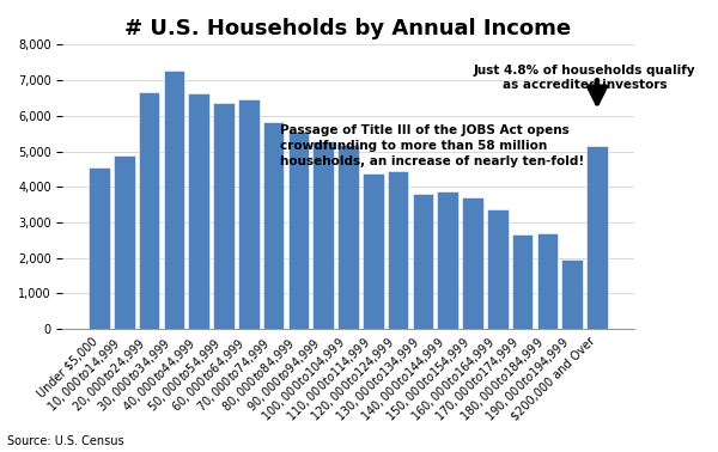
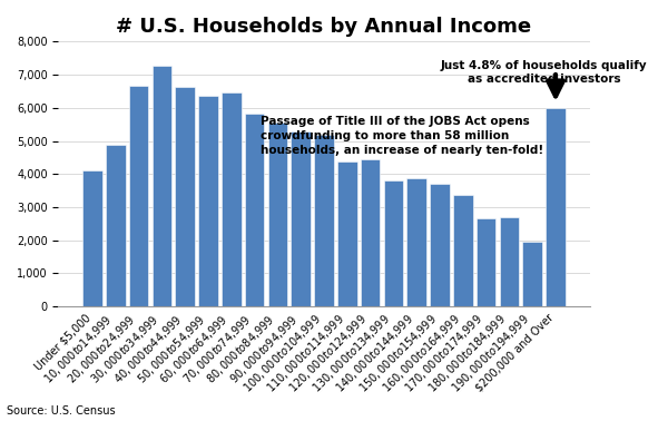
Under $5,000: 4,550 -> 4,100
$200,000 and Over: 5,150 -> 6,000
